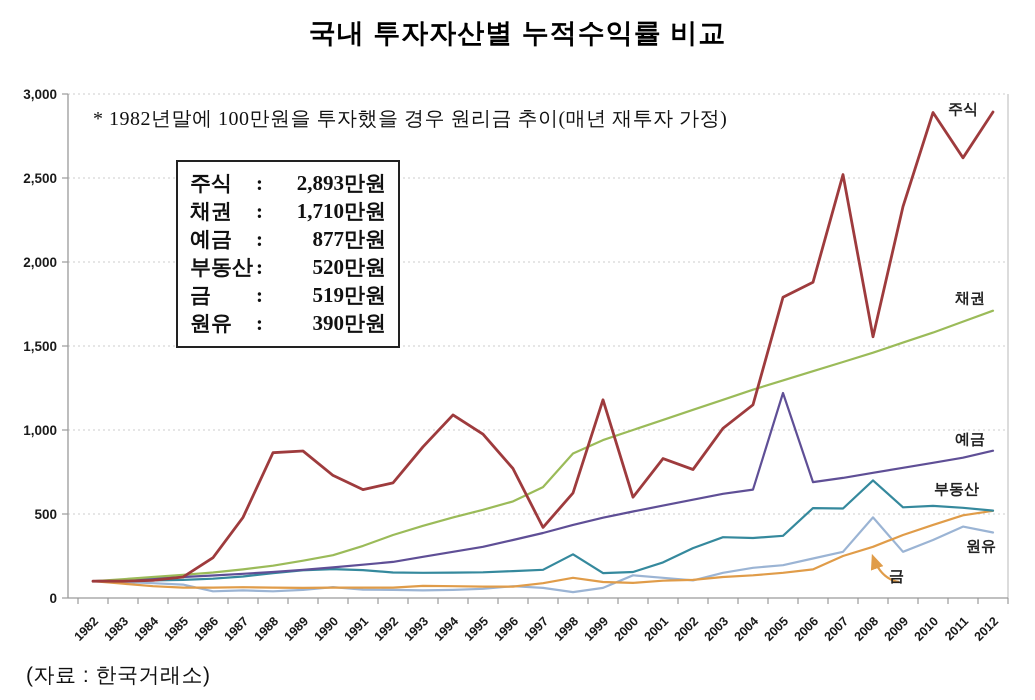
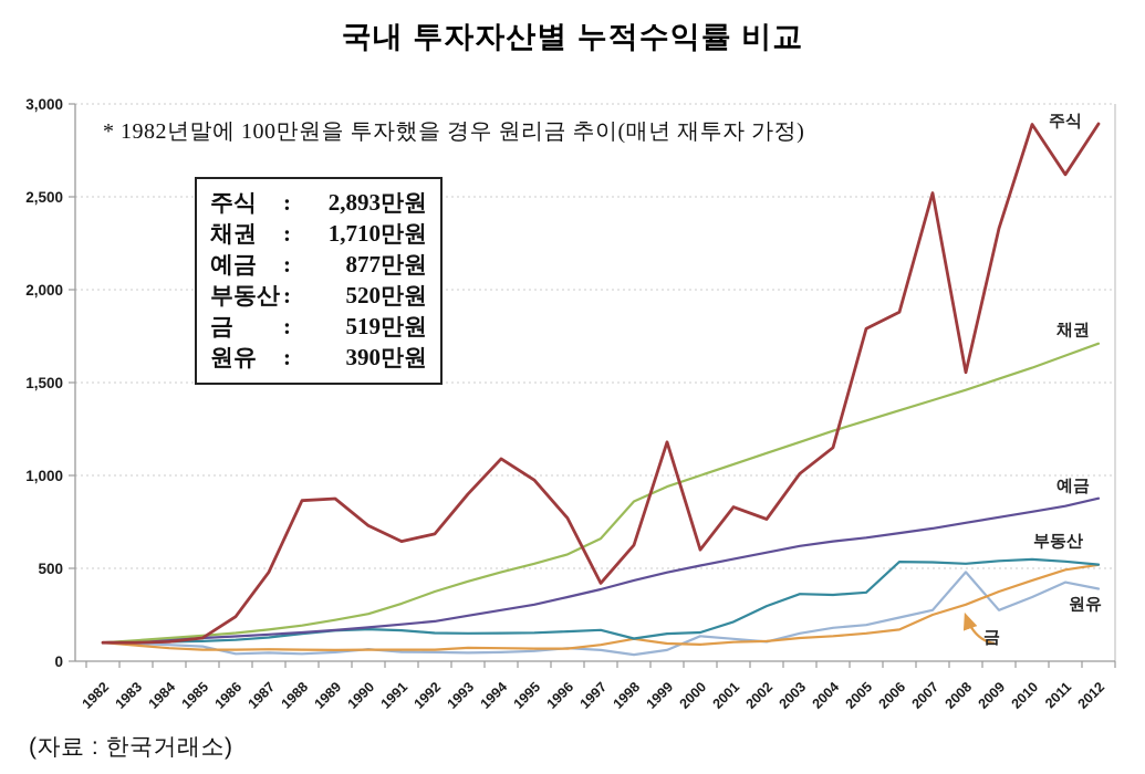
부동산/1998: 260 -> 120
예금/2005: 1220 -> 660
부동산/2008: 700 -> 520
